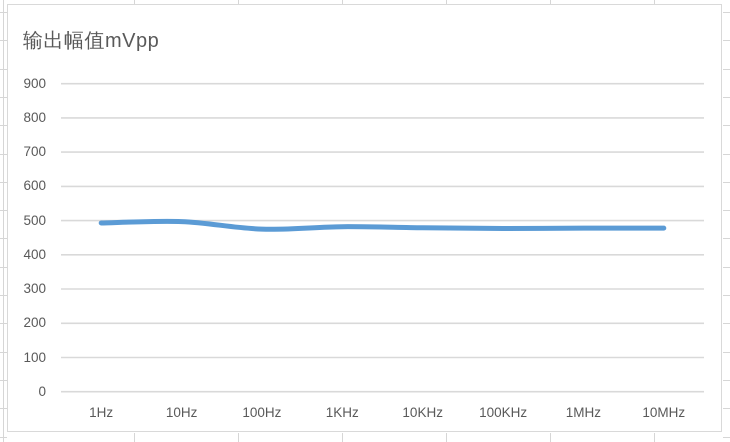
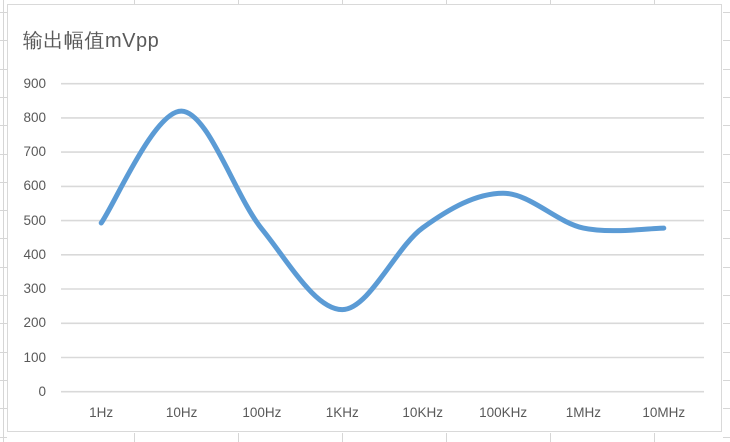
10Hz: 500 -> 820
1KHz: 480 -> 240
100KHz: 480 -> 580
